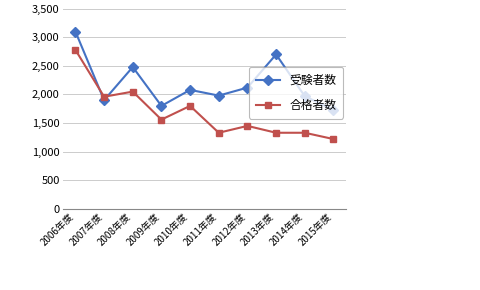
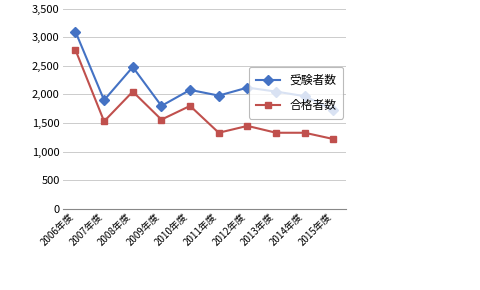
合格者数/2007年度: 1,960 -> 1,530
受験者数/2013年度: 2,700 -> 2,050
